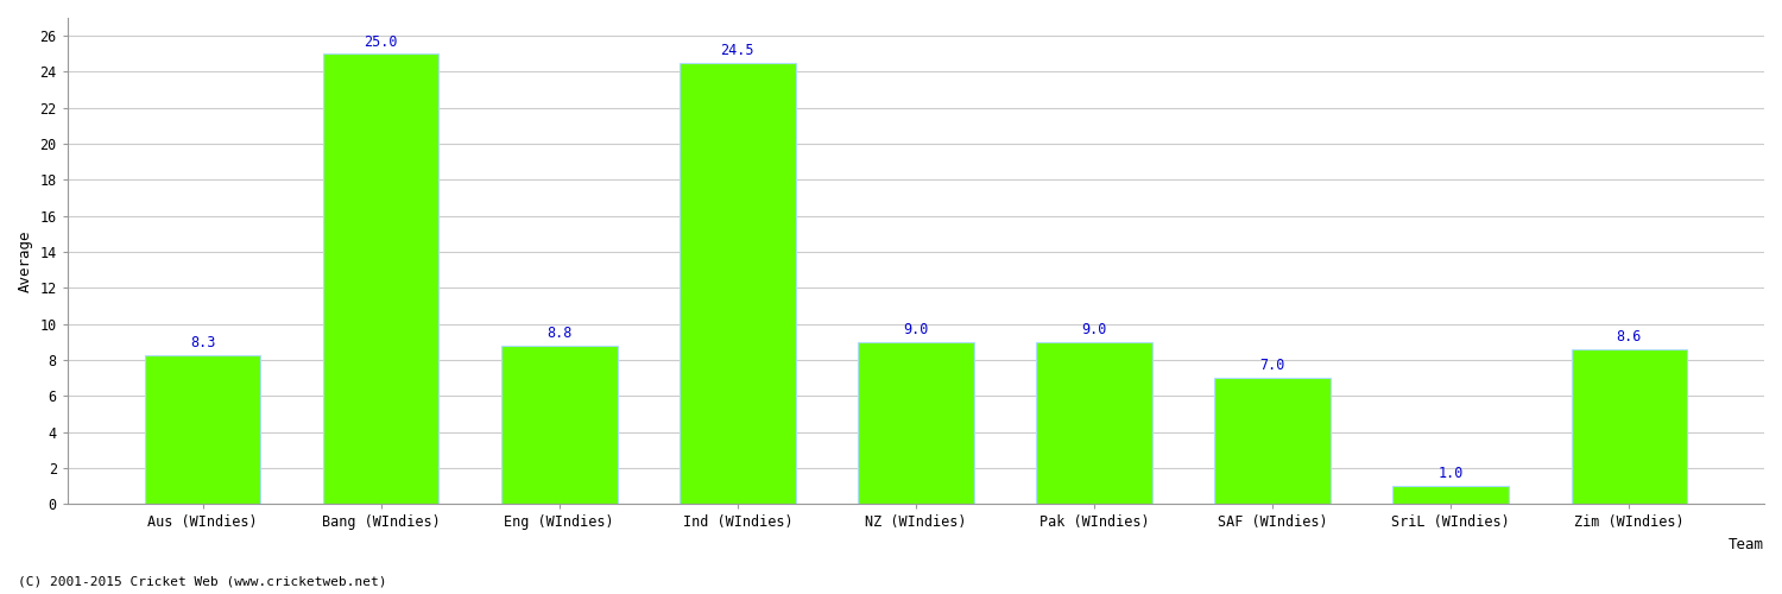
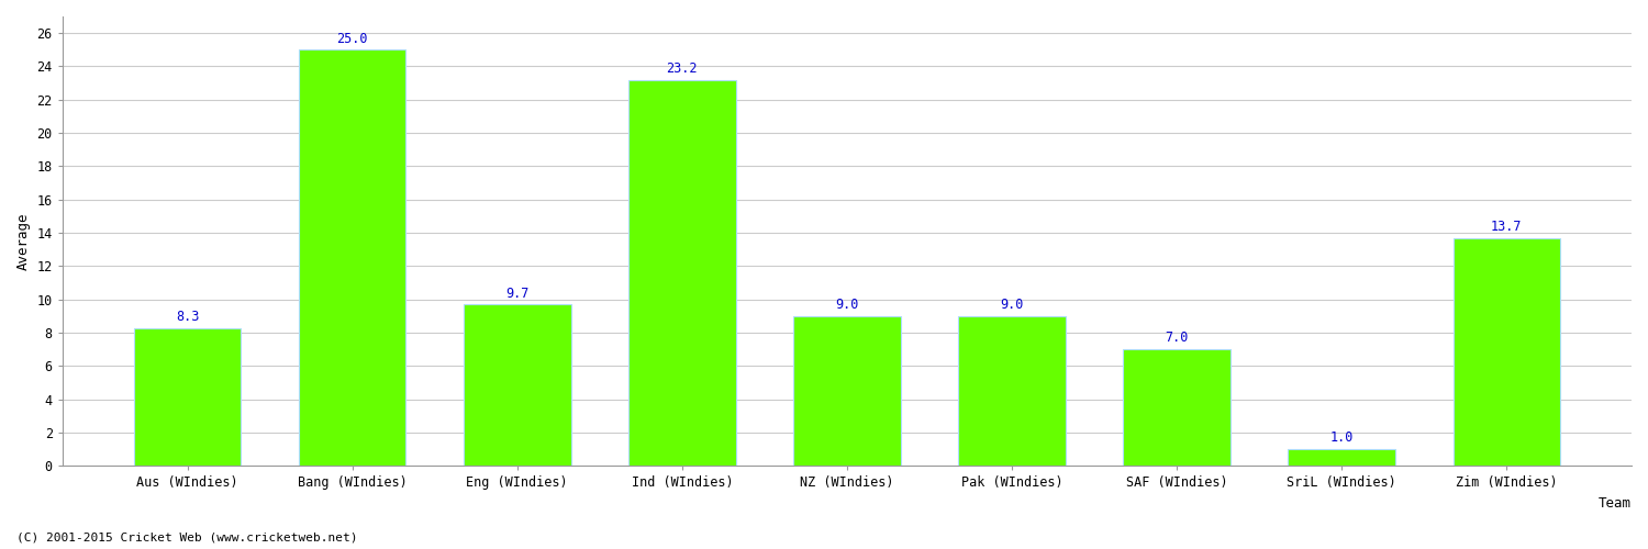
Eng (WIndies): 8.8 -> 9.7
Ind (WIndies): 24.5 -> 23.2
Zim (WIndies): 8.6 -> 13.7
